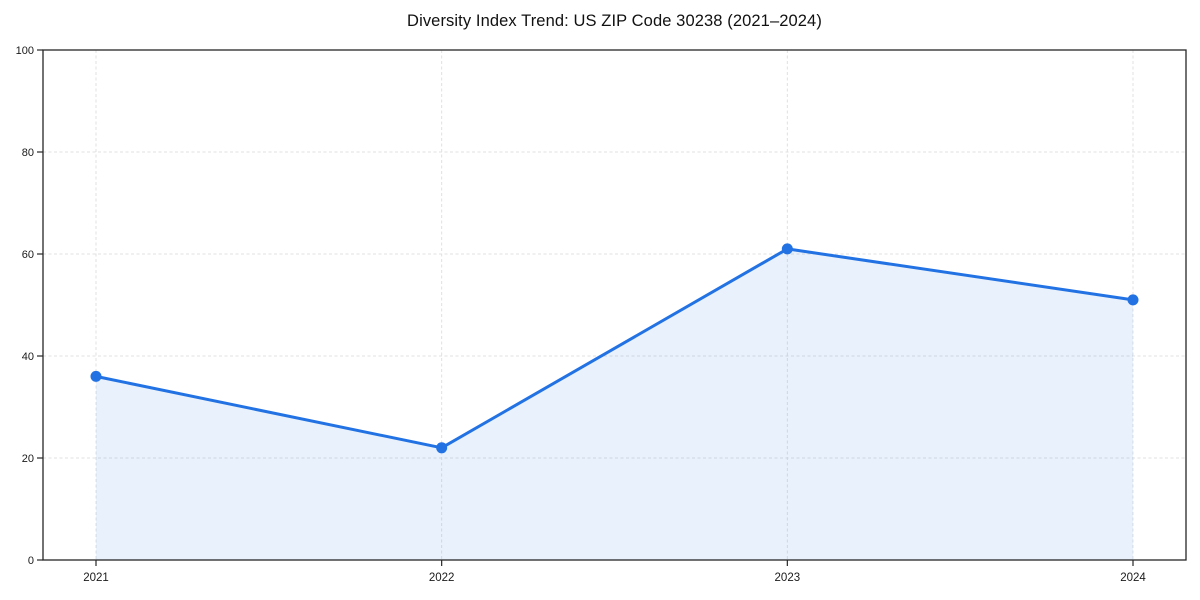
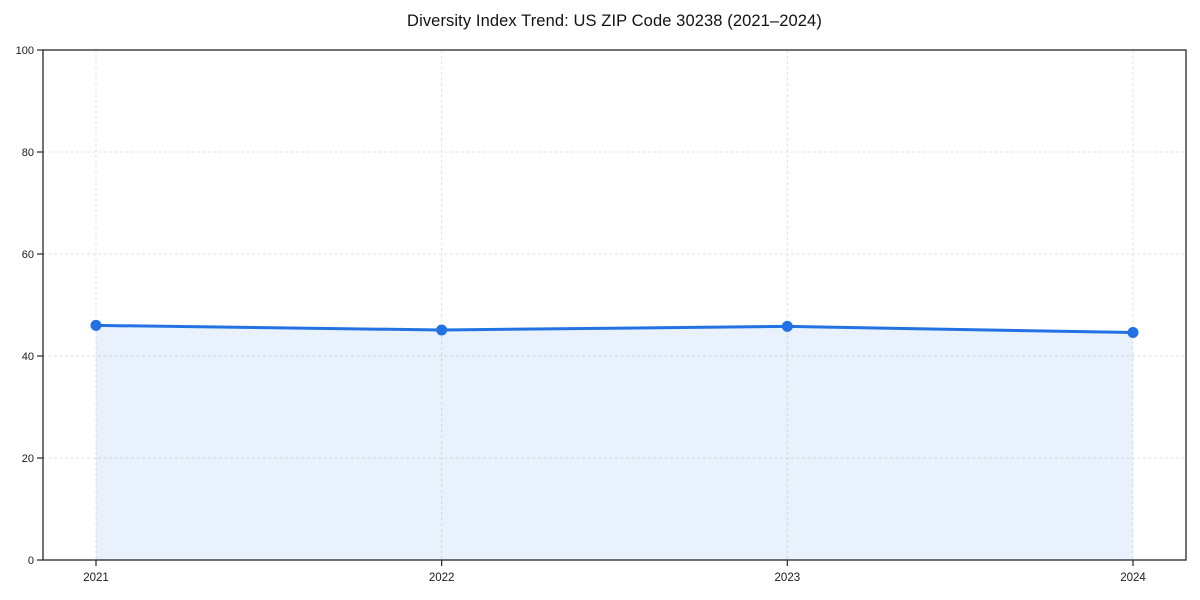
2021: 36 -> 46
2022: 22 -> 45
2023: 61 -> 46
2024: 51 -> 45
